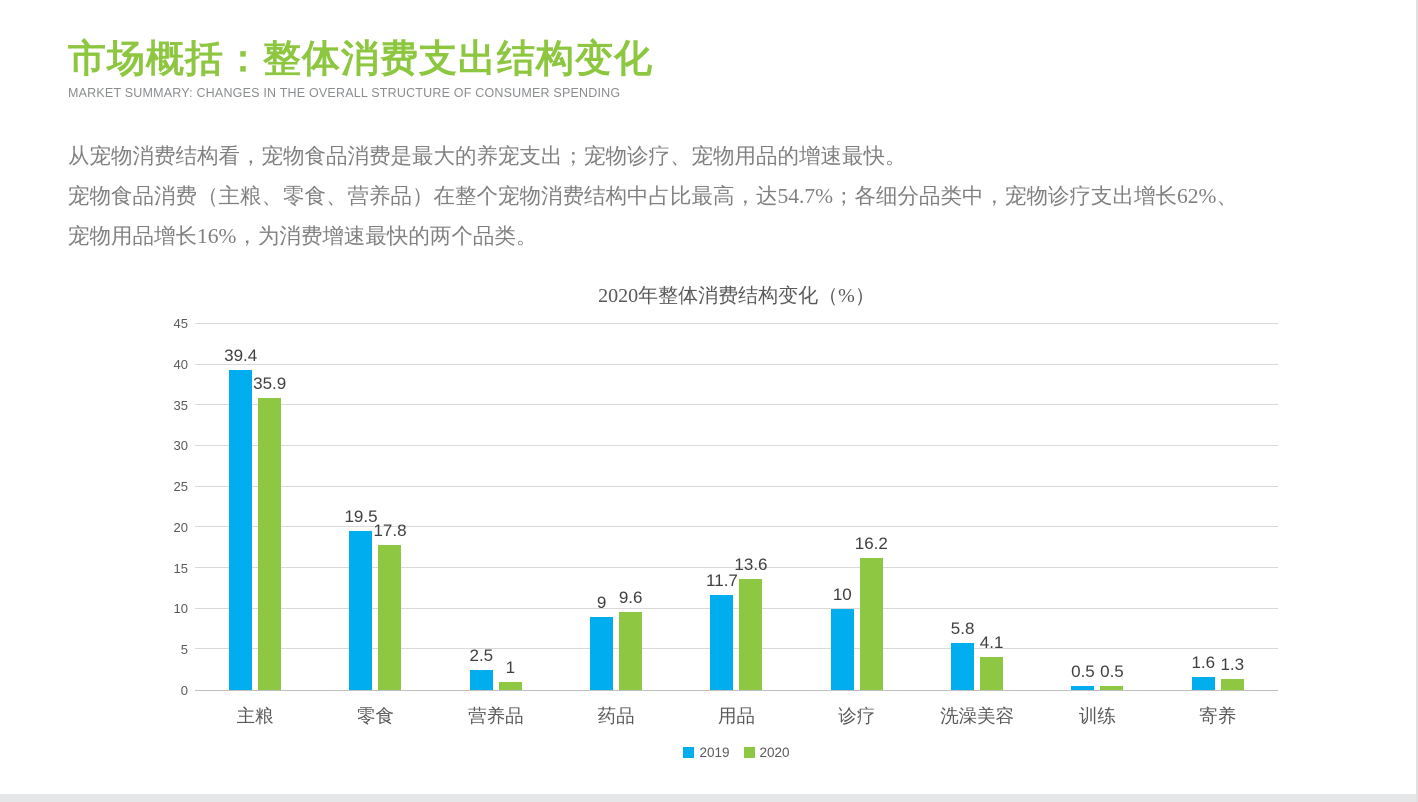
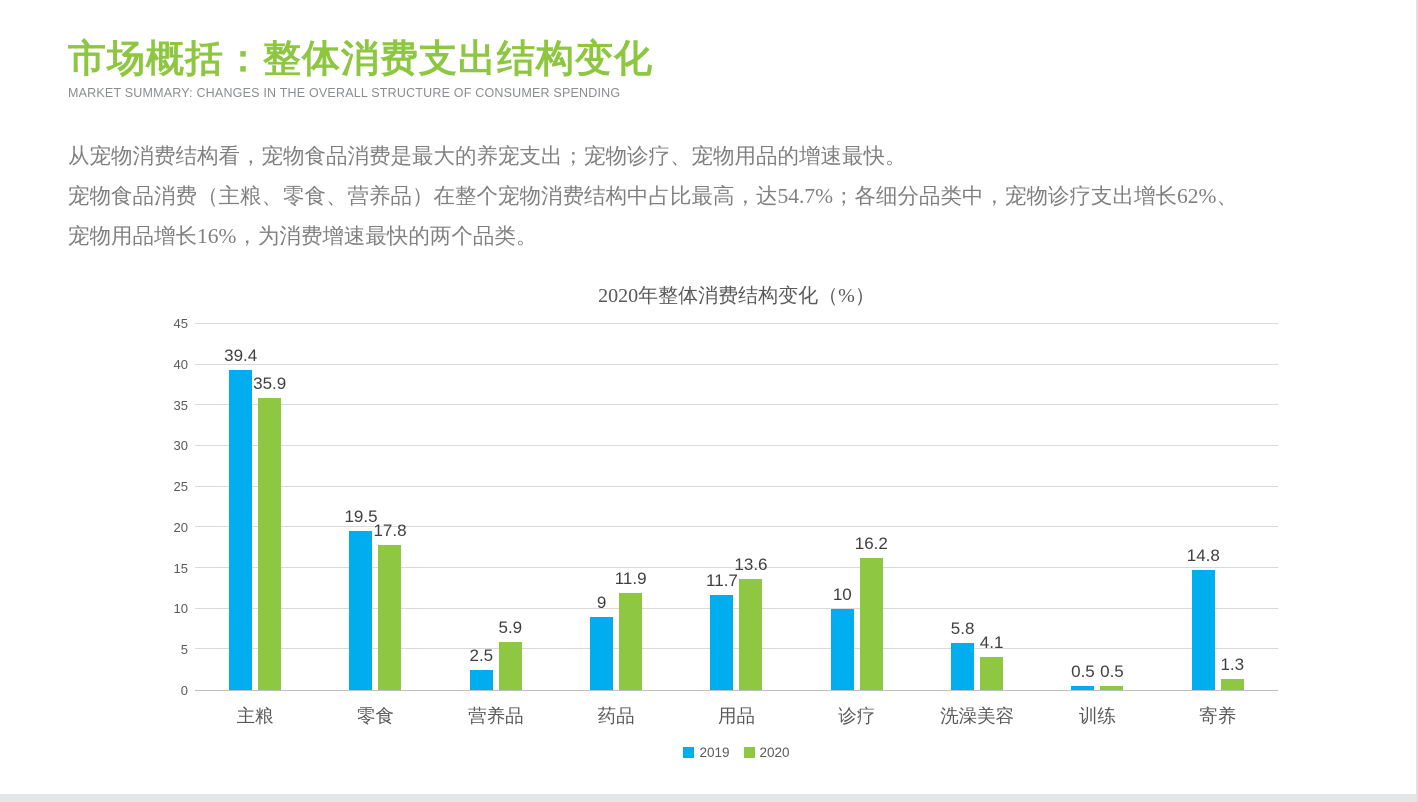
2020/营养品: 1 -> 5.9
2020/药品: 9.6 -> 11.9
2019/寄养: 1.6 -> 14.8
